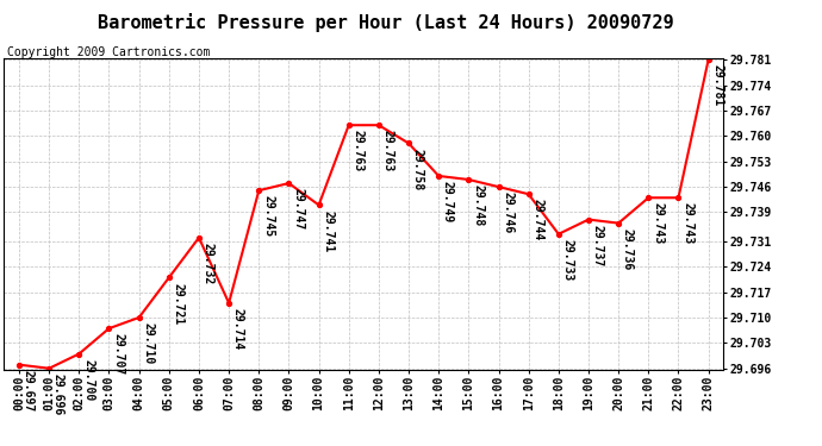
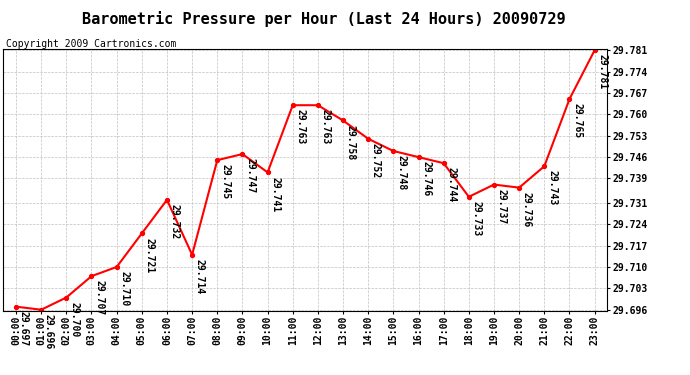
14:00: 29.749 -> 29.752
22:00: 29.743 -> 29.765
